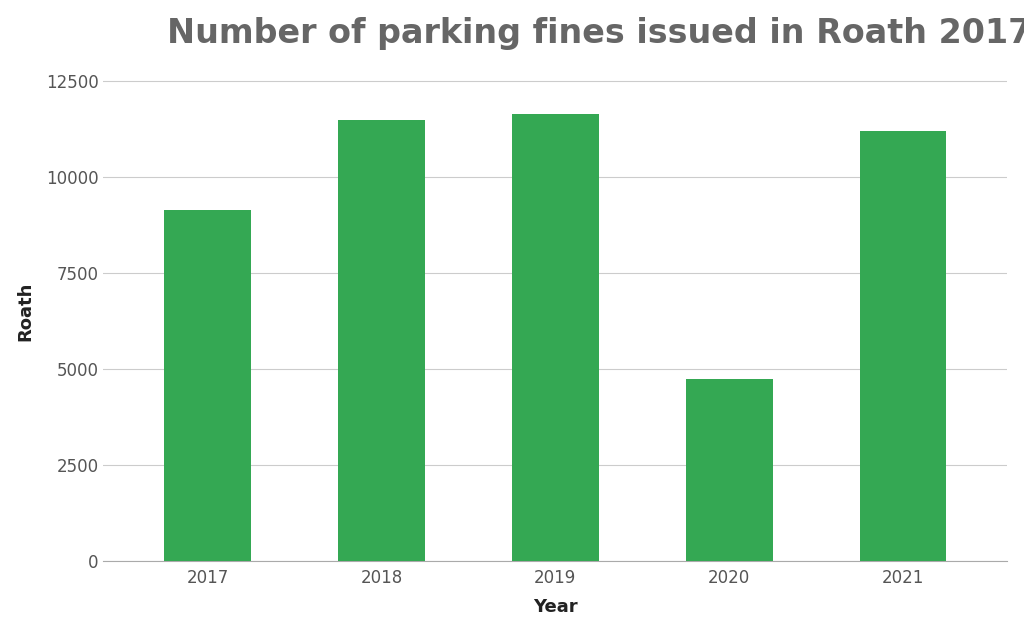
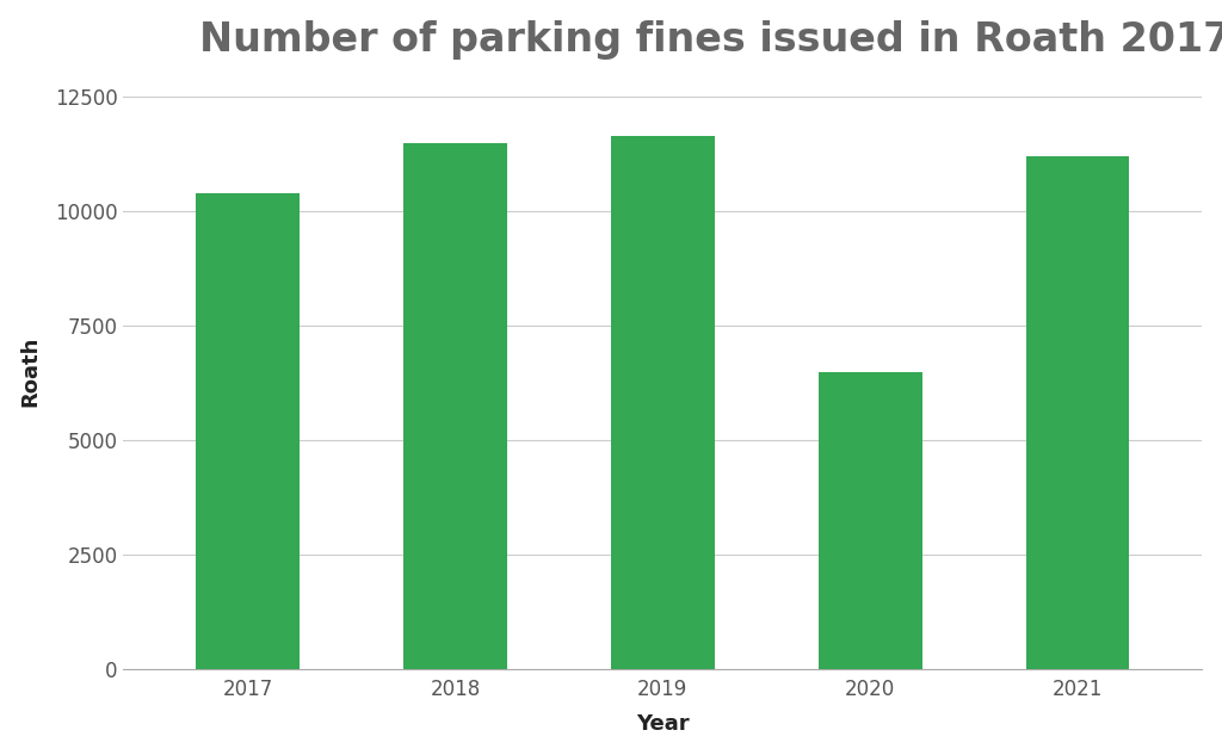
2017: 9150 -> 10400
2020: 4750 -> 6500
